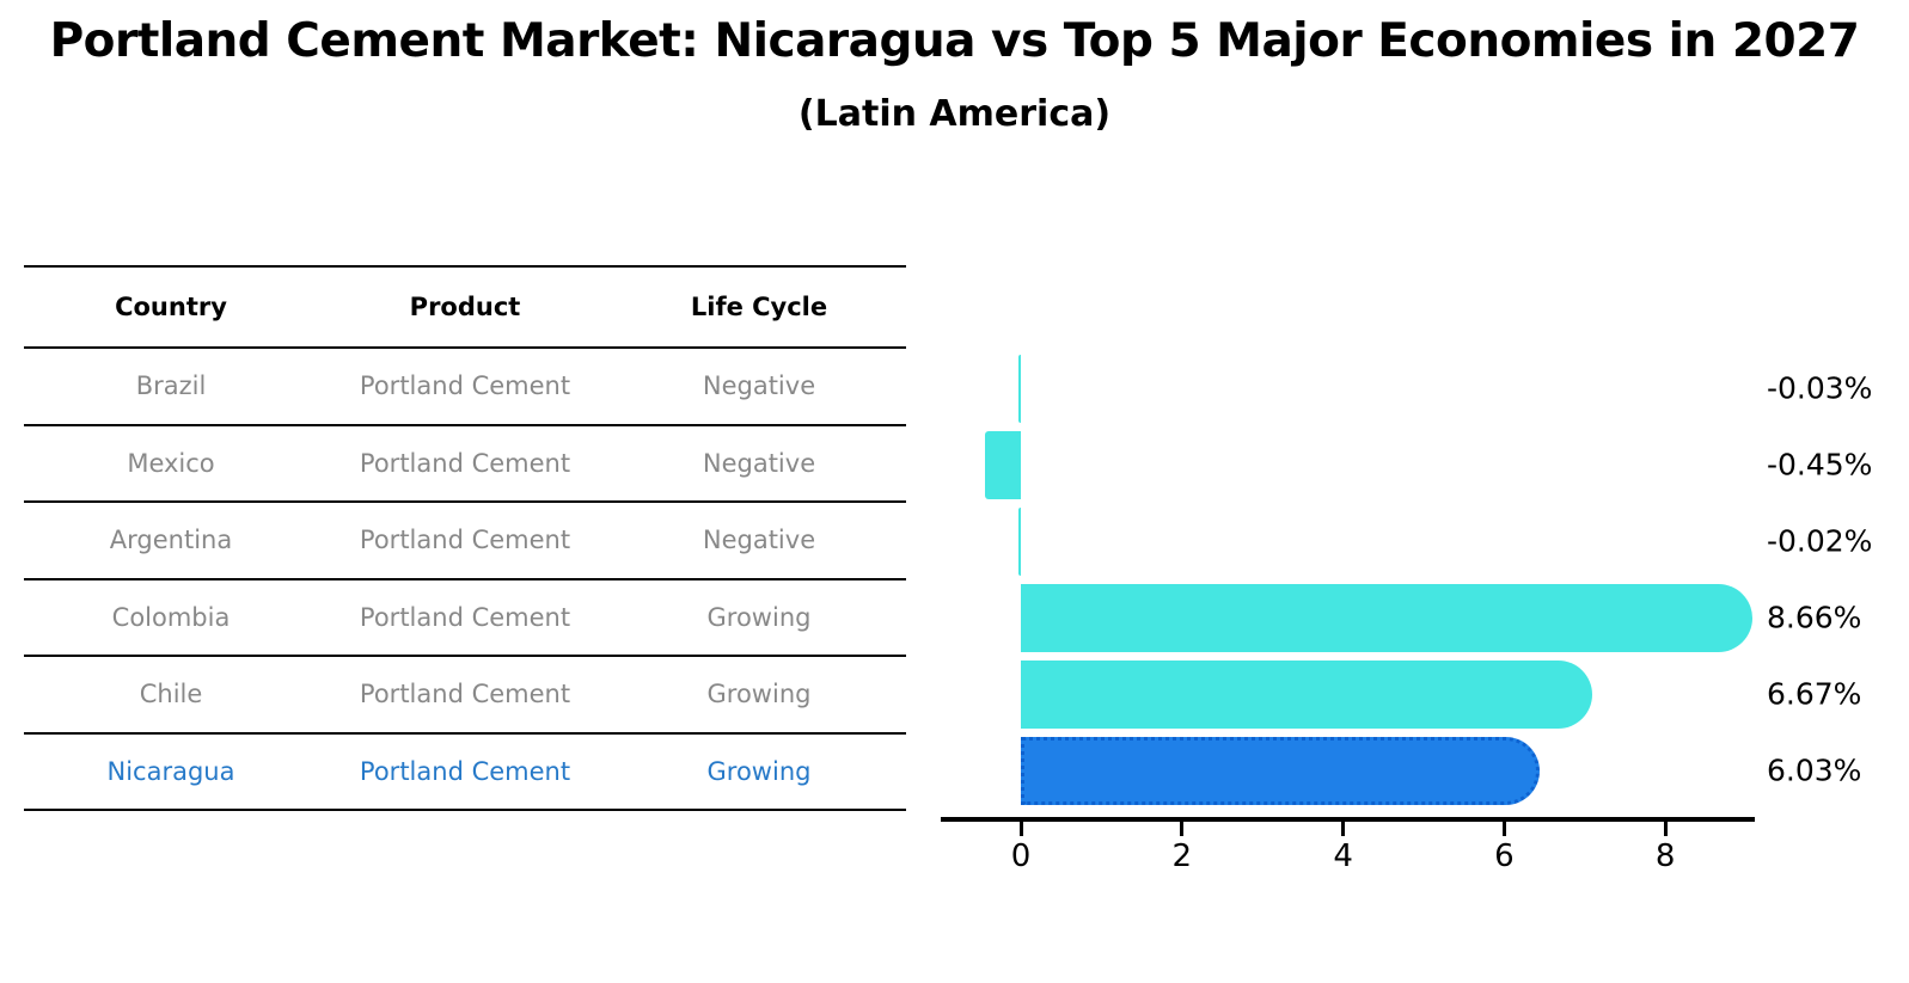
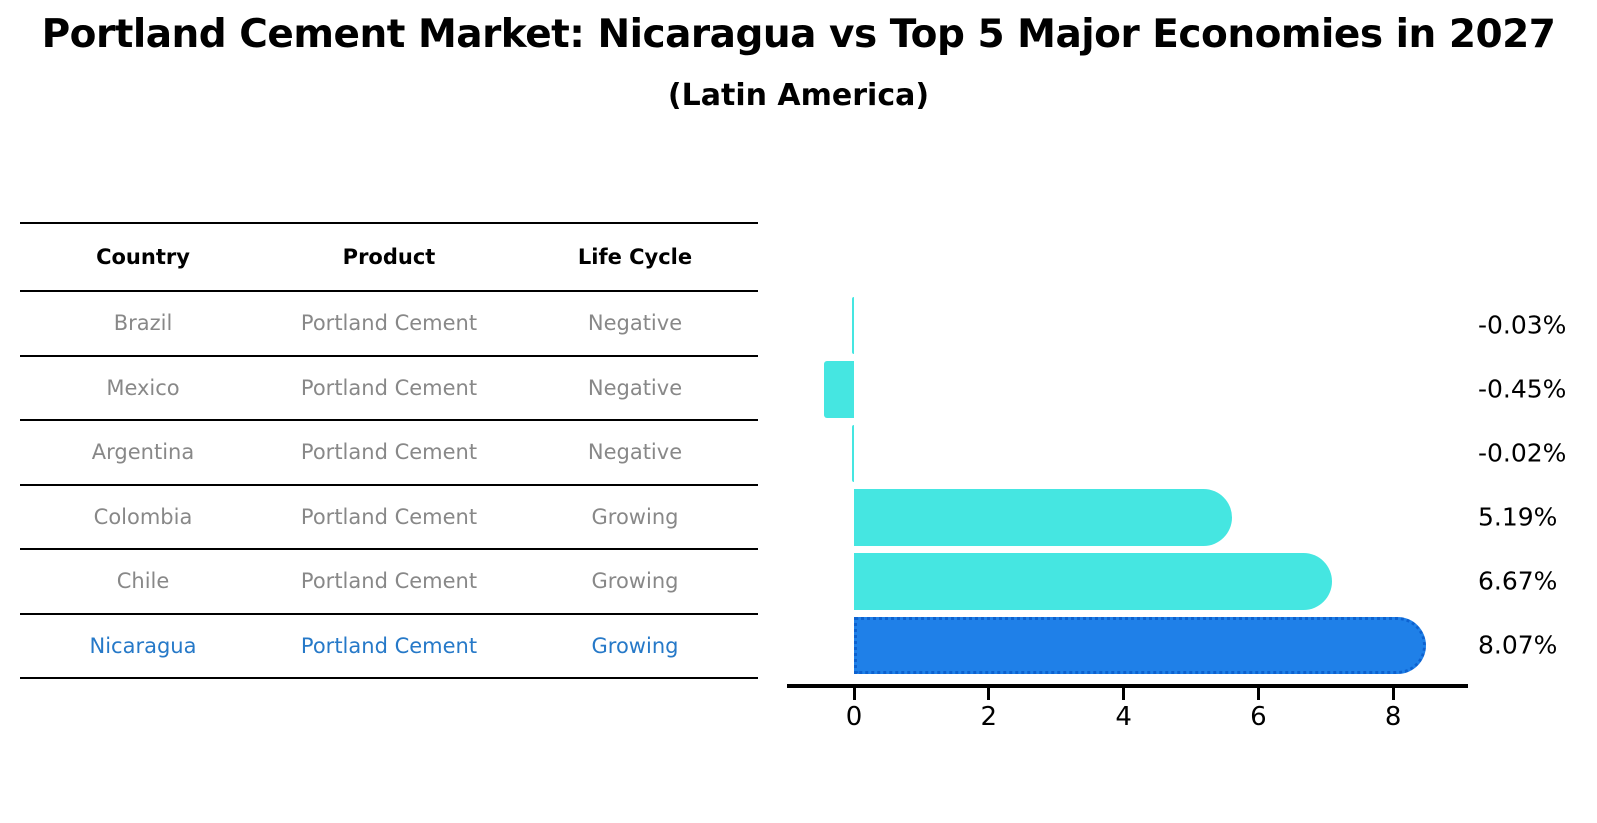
Colombia: 8.66% -> 5.19%
Nicaragua: 6.03% -> 8.07%
